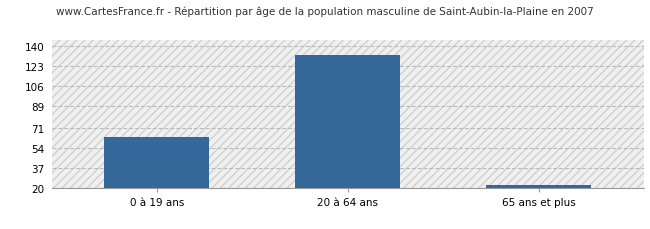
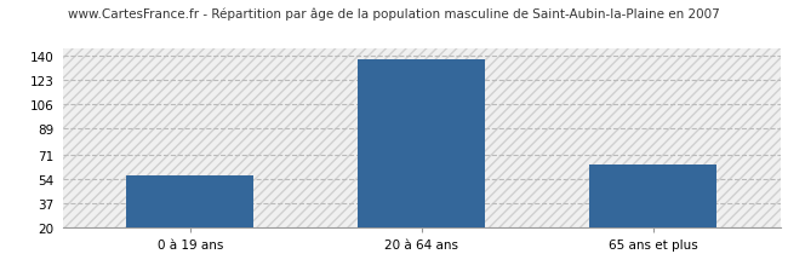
0 à 19 ans: 63 -> 56
20 à 64 ans: 133 -> 138
65 ans et plus: 22 -> 64
